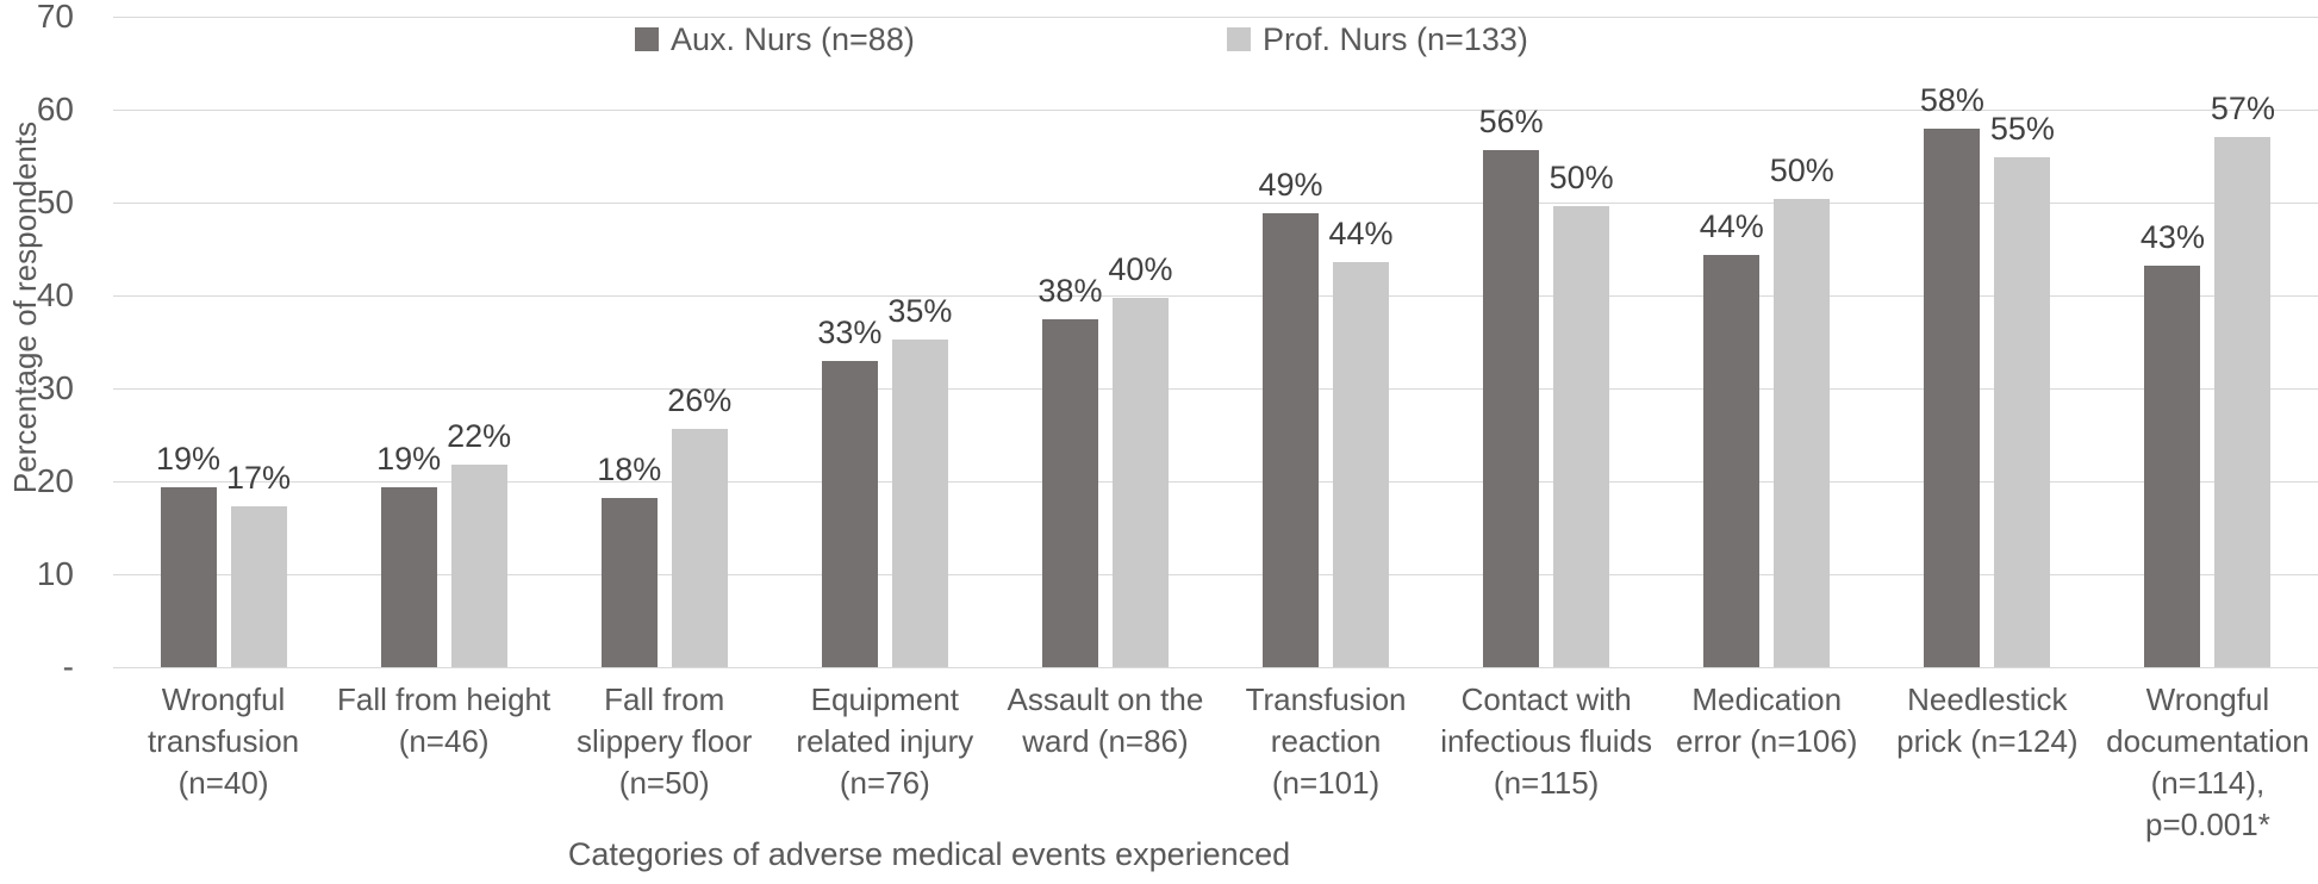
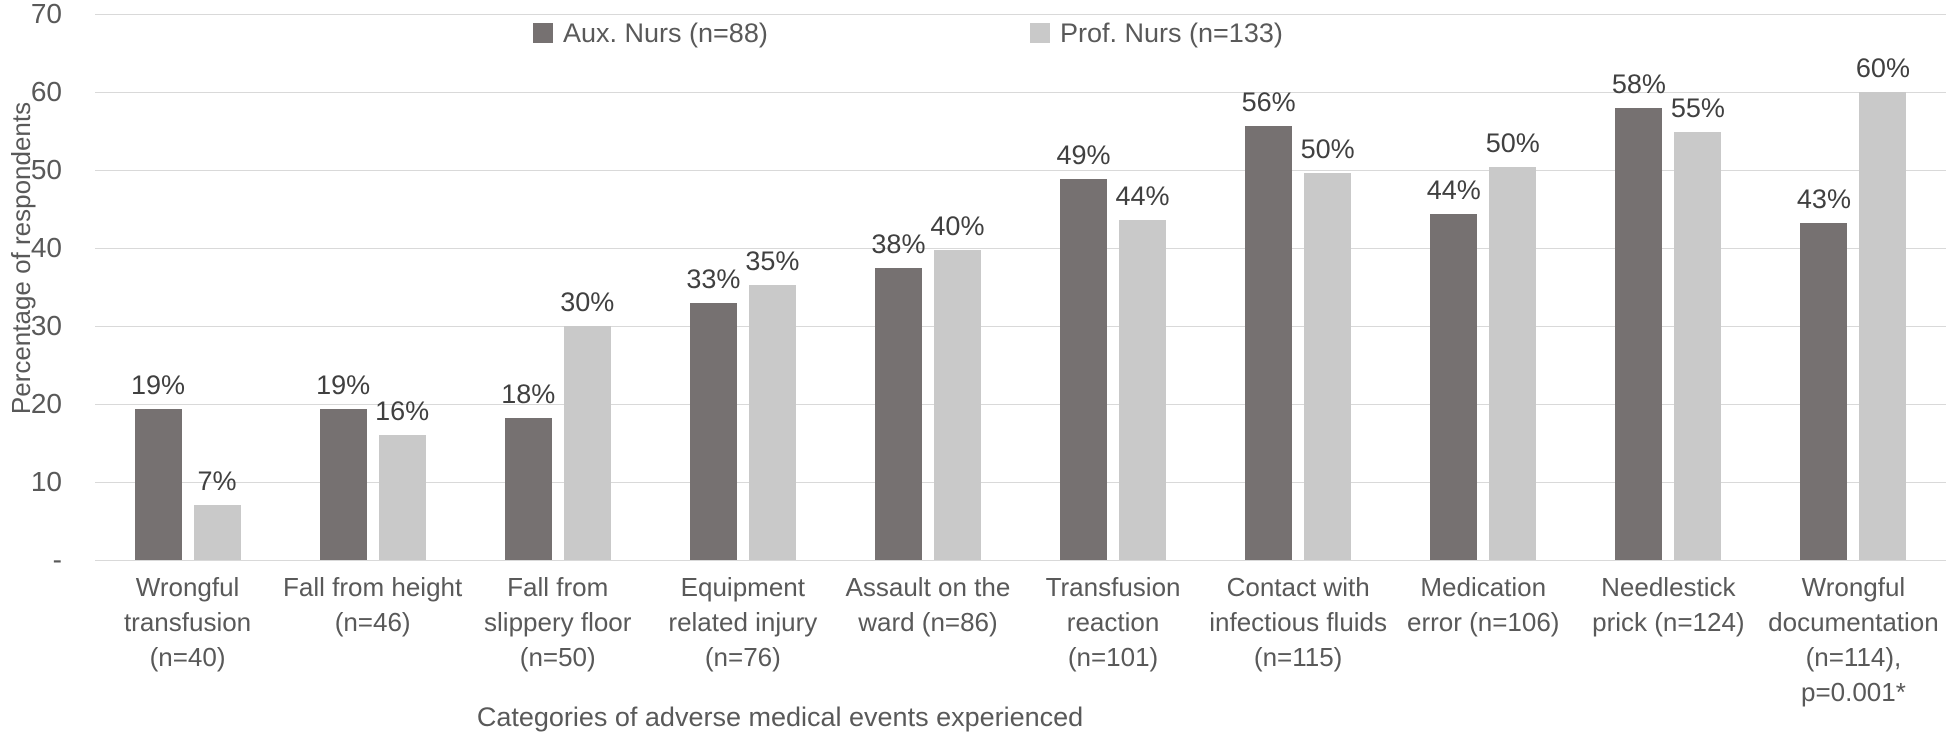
Prof. Nurs (n=133)/Wrongful transfusion (n=40): 17% -> 7%
Prof. Nurs (n=133)/Fall from height (n=46): 22% -> 16%
Prof. Nurs (n=133)/Fall from slippery floor (n=50): 26% -> 30%
Prof. Nurs (n=133)/Wrongful documentation (n=114), p=0.001*: 57% -> 60%
